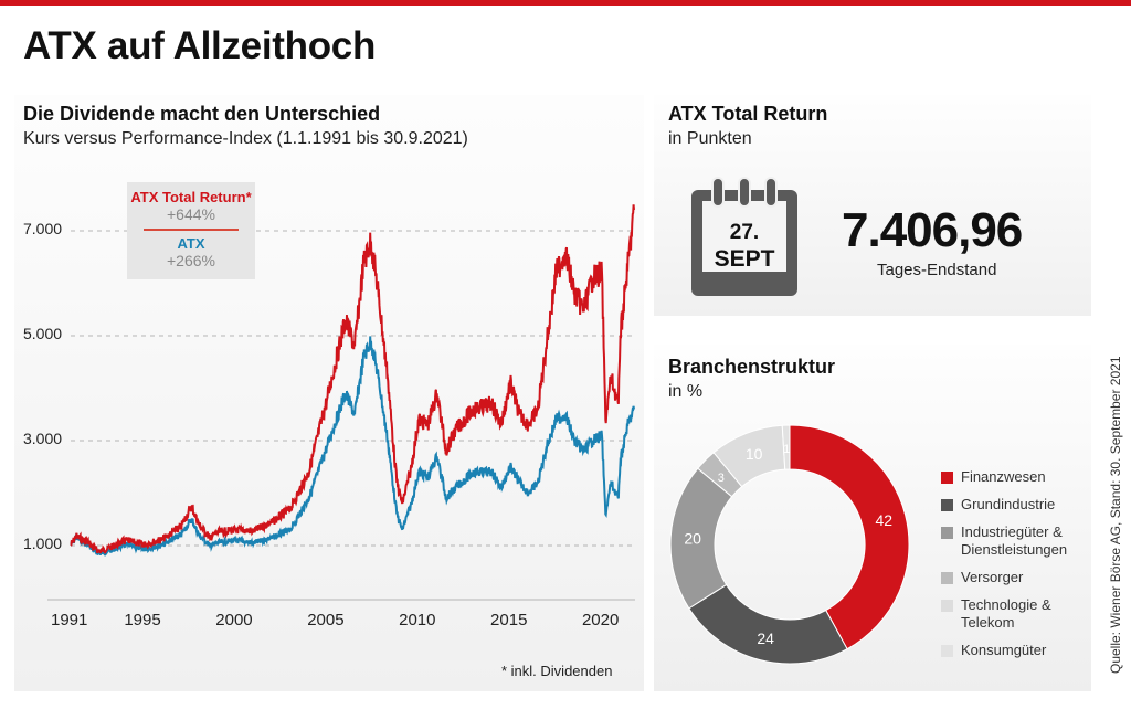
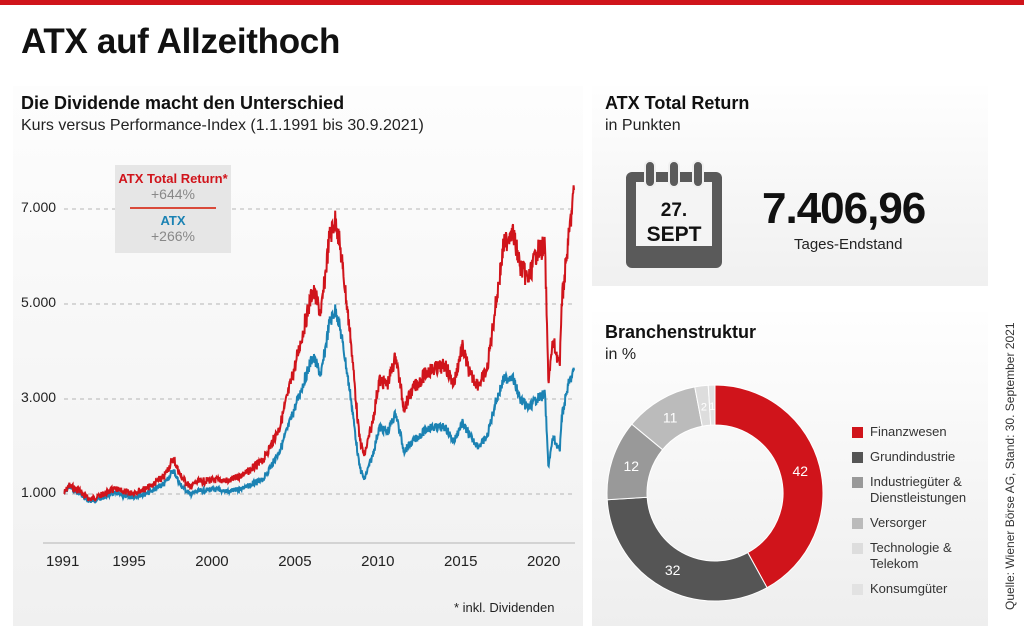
Branchenstruktur/Grundindustrie: 24 -> 32
Branchenstruktur/Industriegüter & Dienstleistungen: 20 -> 12
Branchenstruktur/Versorger: 3 -> 11
Branchenstruktur/Technologie & Telekom: 10 -> 2
